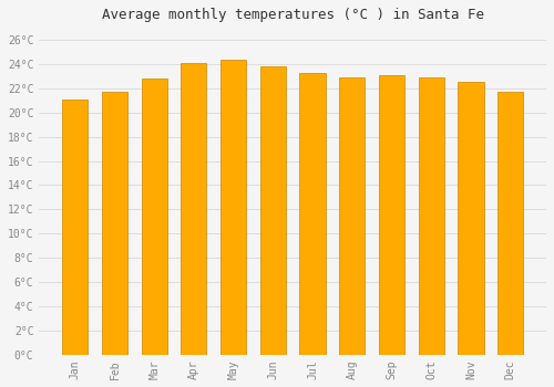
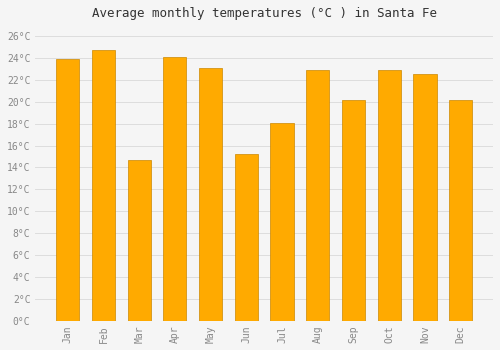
Jan: 21.1°C -> 23.9°C
Feb: 21.7°C -> 24.7°C
Mar: 22.8°C -> 14.7°C
May: 24.4°C -> 23.1°C
Jun: 23.8°C -> 15.2°C
Jul: 23.3°C -> 18.1°C
Sep: 23.1°C -> 20.2°C
Dec: 21.7°C -> 20.2°C
